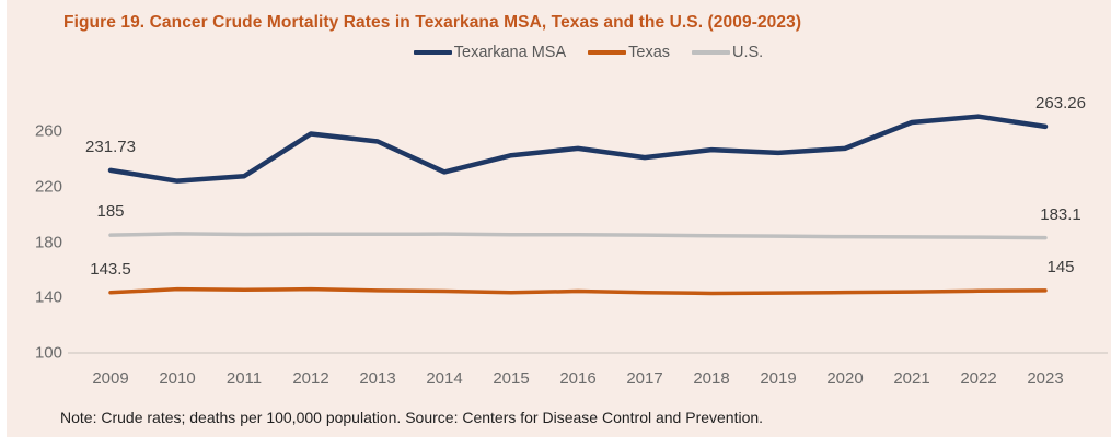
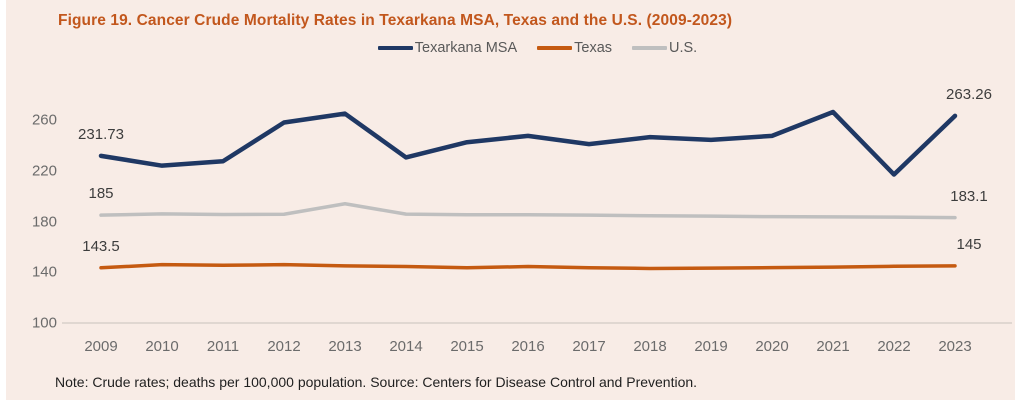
Texarkana MSA/2013: 252 -> 265
U.S./2013: 186 -> 194
Texarkana MSA/2022: 270 -> 217
